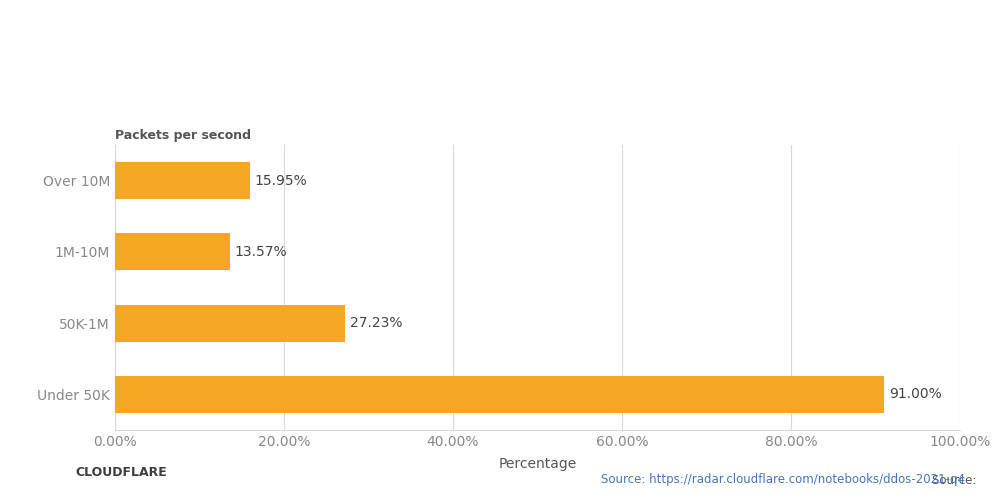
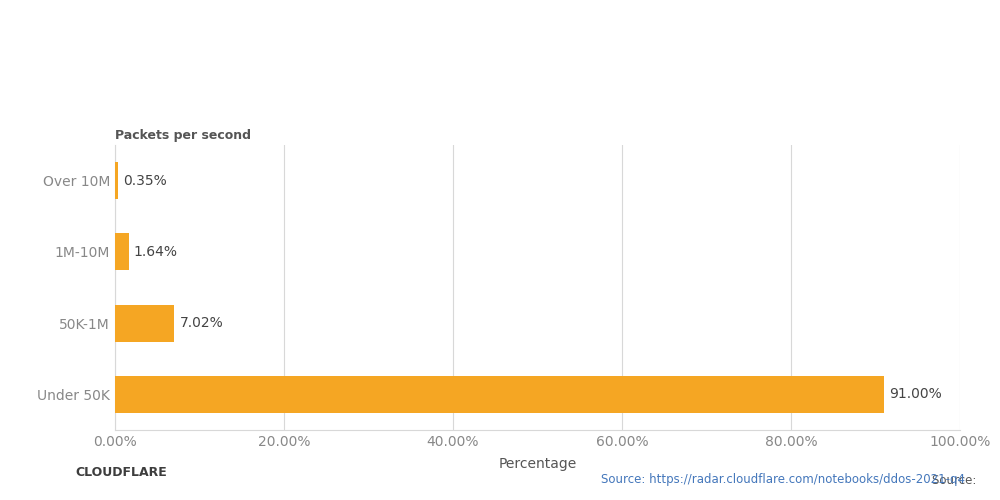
Over 10M: 15.95% -> 0.35%
1M-10M: 13.57% -> 1.64%
50K-1M: 27.23% -> 7.02%
